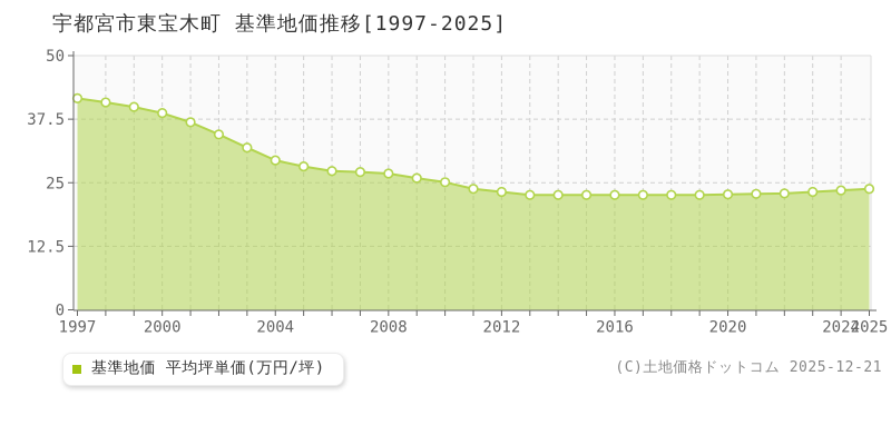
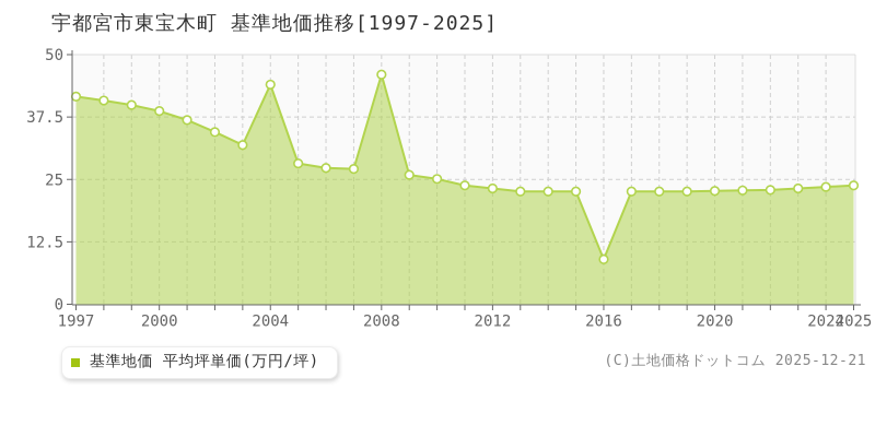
2004: 29 -> 44
2008: 27 -> 46
2016: 23 -> 9
